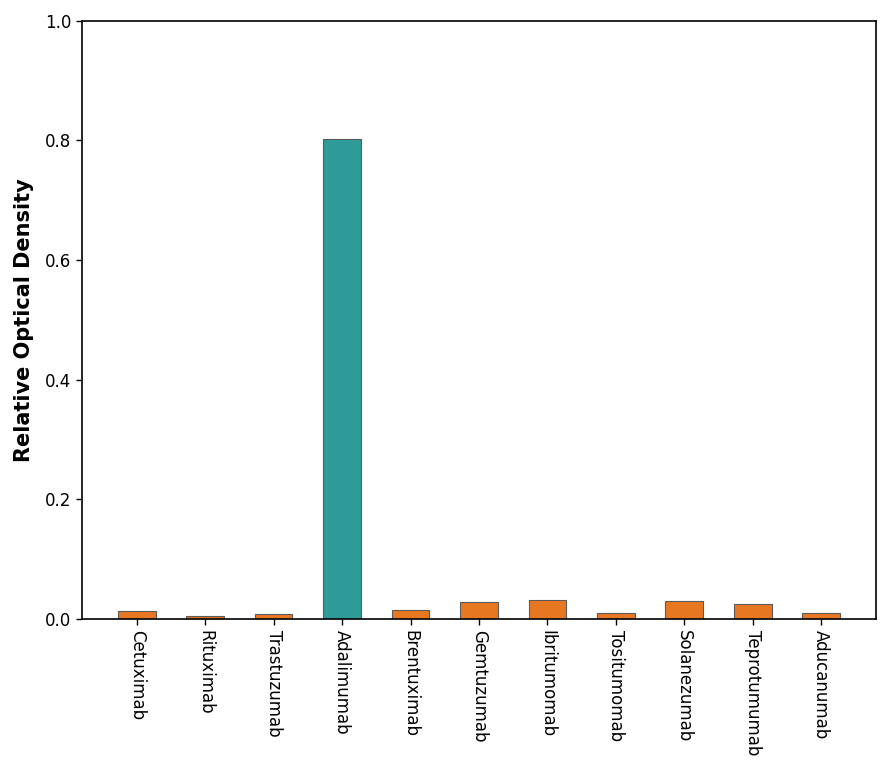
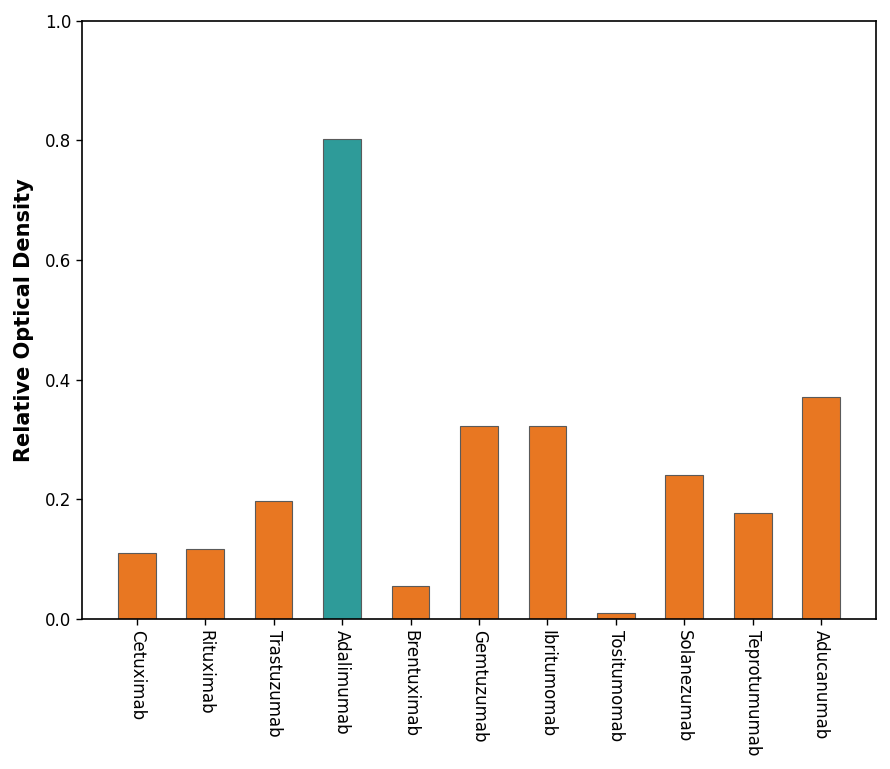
Cetuximab: 0.013 -> 0.110
Rituximab: 0.005 -> 0.116
Trastuzumab: 0.008 -> 0.196
Brentuximab: 0.015 -> 0.054
Gemtuzumab: 0.027 -> 0.322
Ibritumomab: 0.031 -> 0.322
Solanezumab: 0.030 -> 0.240
Teprotumumab: 0.024 -> 0.176
Aducanumab: 0.010 -> 0.370
